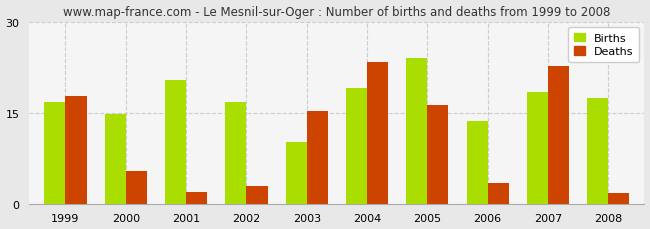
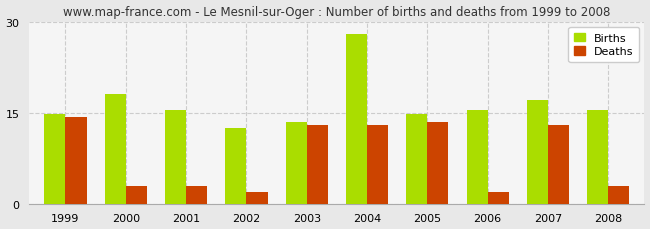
Births/1999: 16.8 -> 14.7
Deaths/1999: 17.8 -> 14.3
Births/2000: 14.8 -> 18.0
Deaths/2000: 5.4 -> 3.0
Births/2001: 20.4 -> 15.5
Deaths/2001: 2.0 -> 3.0
Births/2002: 16.8 -> 12.5
Deaths/2002: 3.0 -> 2.0
Births/2003: 10.2 -> 13.5
Deaths/2003: 15.2 -> 13.0
Births/2004: 19.0 -> 28.0
Deaths/2004: 23.4 -> 13.0
Births/2005: 24.0 -> 14.7
Deaths/2005: 16.2 -> 13.5
Births/2006: 13.6 -> 15.5
Deaths/2006: 3.4 -> 2.0
Births/2007: 18.4 -> 17.0
Deaths/2007: 22.6 -> 13.0
Births/2008: 17.4 -> 15.5
Deaths/2008: 1.8 -> 3.0
